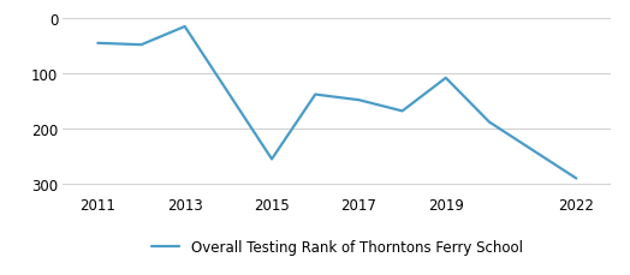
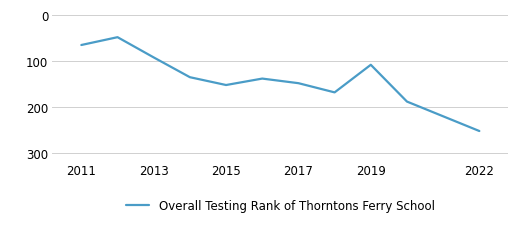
2011: 45 -> 65
2013: 15 -> 92
2015: 255 -> 152
2022: 290 -> 252
